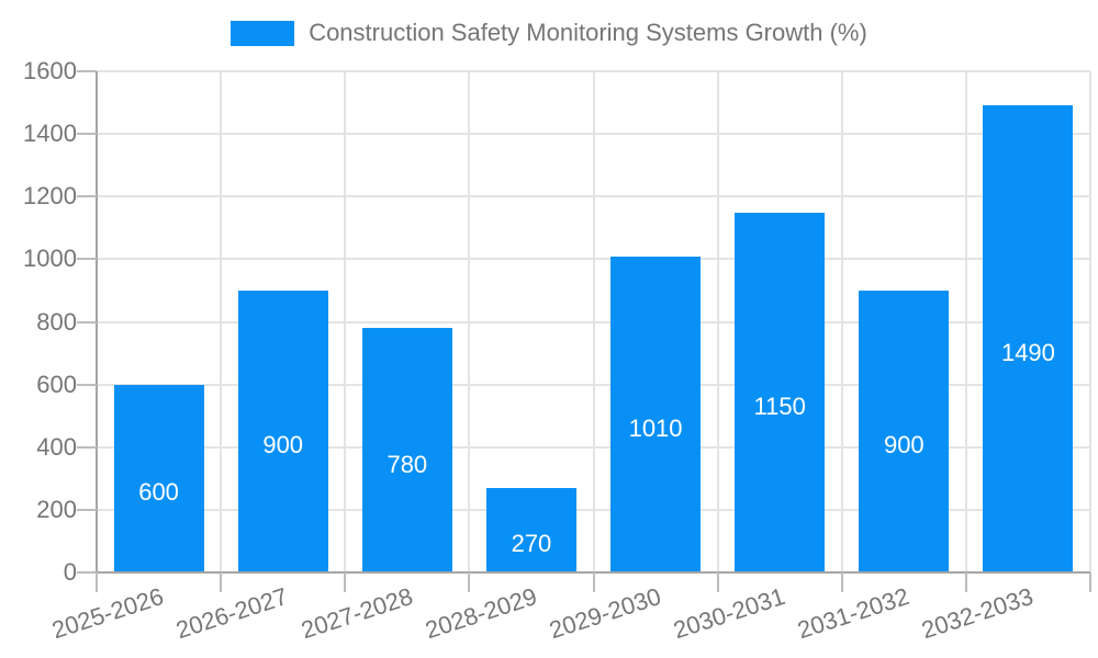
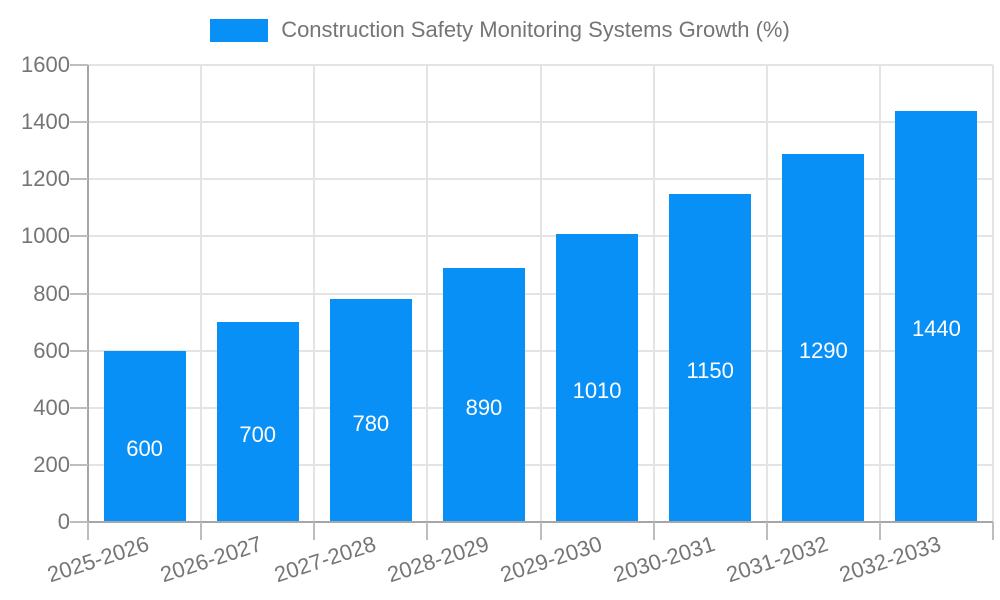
2026-2027: 900 -> 700
2028-2029: 270 -> 890
2031-2032: 900 -> 1290
2032-2033: 1490 -> 1440
